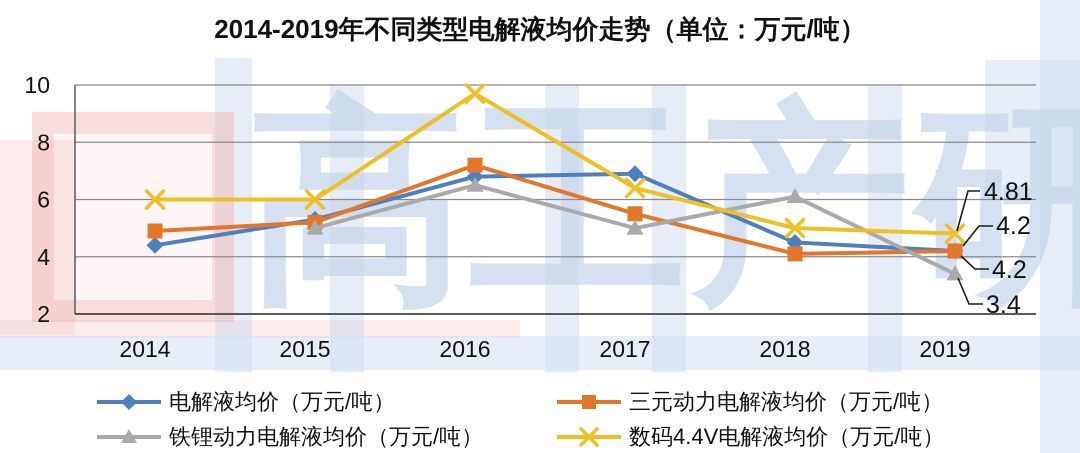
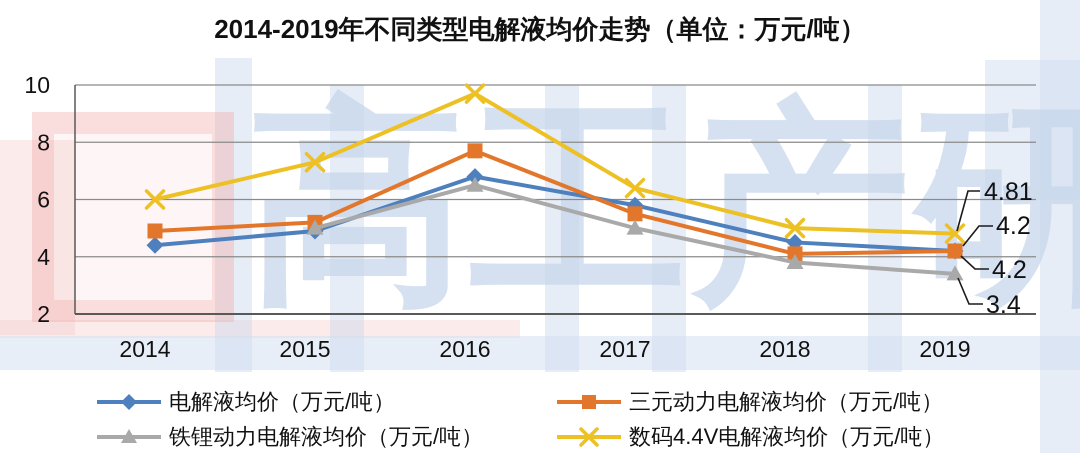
电解液均价（万元/吨）/2015: 5.3 -> 4.9
数码4.4V电解液均价（万元/吨）/2015: 6.0 -> 7.3
三元动力电解液均价（万元/吨）/2016: 7.2 -> 7.7
电解液均价（万元/吨）/2017: 6.9 -> 5.8
铁锂动力电解液均价（万元/吨）/2018: 6.1 -> 3.8
